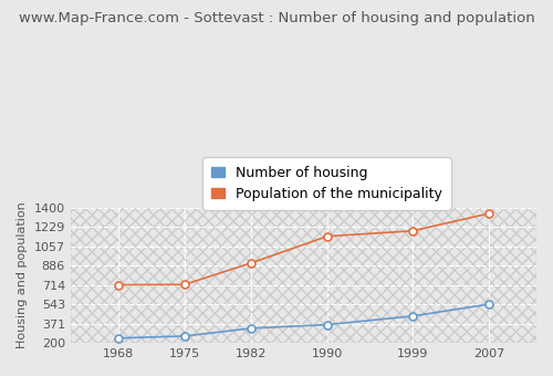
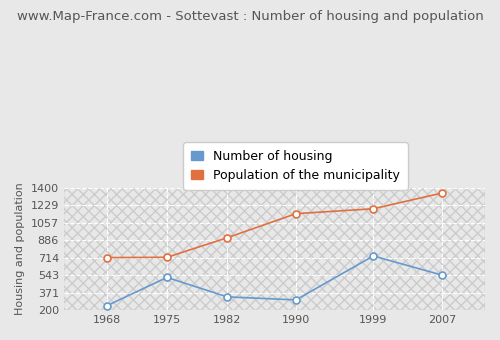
Number of housing/1975: 260 -> 520
Number of housing/1990: 360 -> 300
Number of housing/1999: 440 -> 730
